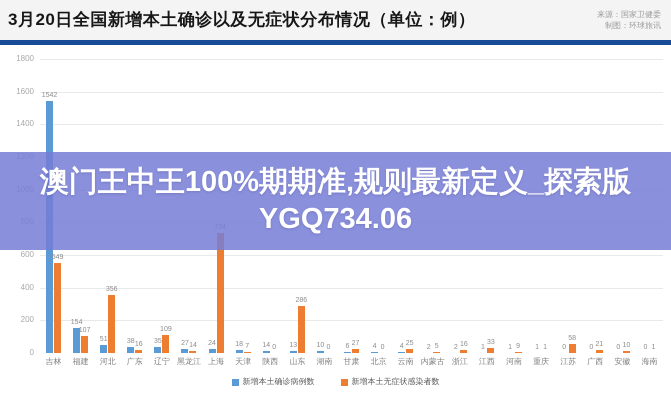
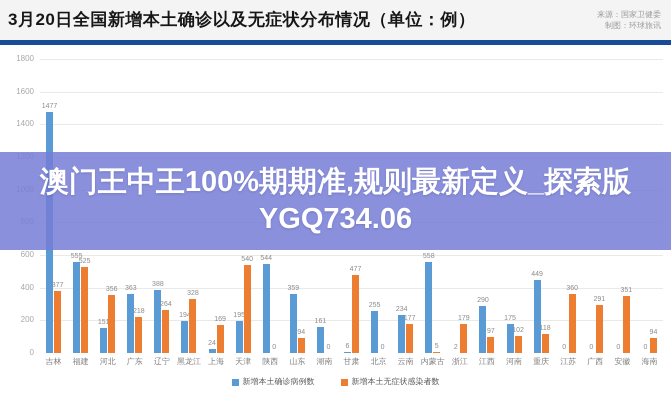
新增本土确诊病例数/吉林: 1542 -> 1477
新增本土无症状感染者数/吉林: 549 -> 377
新增本土确诊病例数/福建: 154 -> 555
新增本土无症状感染者数/福建: 107 -> 525
新增本土确诊病例数/河北: 51 -> 151
新增本土确诊病例数/广东: 38 -> 363
新增本土无症状感染者数/广东: 16 -> 218
新增本土确诊病例数/辽宁: 35 -> 388
新增本土无症状感染者数/辽宁: 109 -> 264
新增本土确诊病例数/黑龙江: 27 -> 194
新增本土无症状感染者数/黑龙江: 14 -> 328
新增本土无症状感染者数/上海: 734 -> 169
新增本土确诊病例数/天津: 18 -> 195
新增本土无症状感染者数/天津: 7 -> 540
新增本土确诊病例数/陕西: 14 -> 544
新增本土确诊病例数/山东: 13 -> 359
新增本土无症状感染者数/山东: 286 -> 94
新增本土确诊病例数/湖南: 10 -> 161
新增本土无症状感染者数/甘肃: 27 -> 477
新增本土确诊病例数/北京: 4 -> 255
新增本土确诊病例数/云南: 4 -> 234
新增本土无症状感染者数/云南: 25 -> 177
新增本土确诊病例数/内蒙古: 2 -> 558
新增本土无症状感染者数/浙江: 16 -> 179
新增本土确诊病例数/江西: 1 -> 290
新增本土无症状感染者数/江西: 33 -> 97
新增本土确诊病例数/河南: 1 -> 175
新增本土无症状感染者数/河南: 9 -> 102
新增本土确诊病例数/重庆: 1 -> 449
新增本土无症状感染者数/重庆: 1 -> 118
新增本土无症状感染者数/江苏: 58 -> 360
新增本土无症状感染者数/广西: 21 -> 291
新增本土无症状感染者数/安徽: 10 -> 351
新增本土无症状感染者数/海南: 1 -> 94
